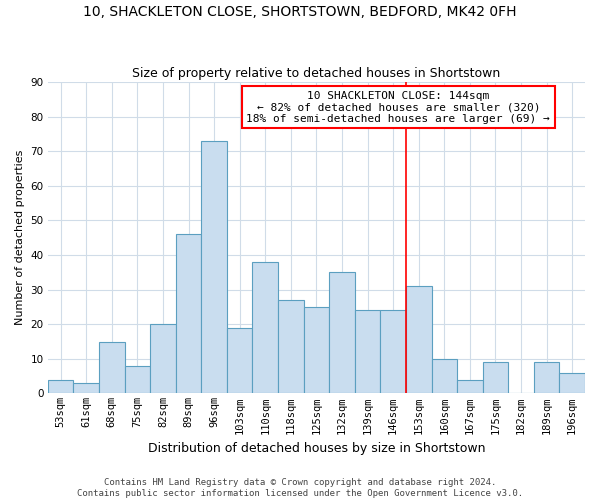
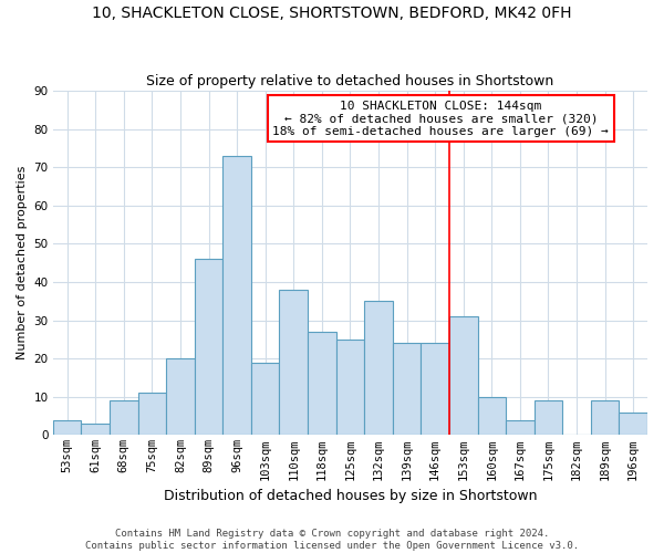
68sqm: 15 -> 9
75sqm: 8 -> 11
